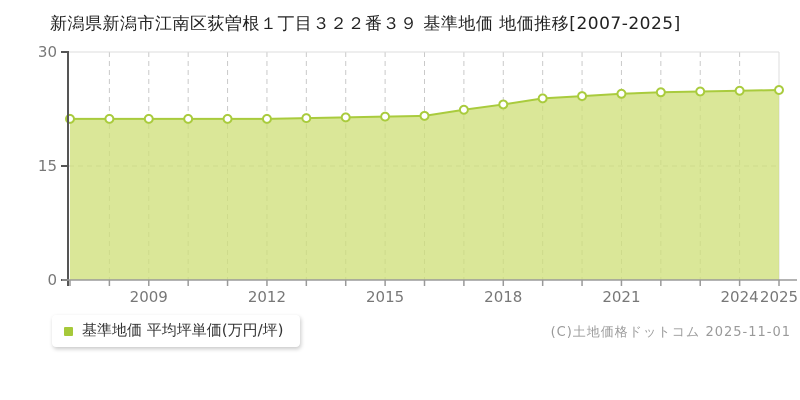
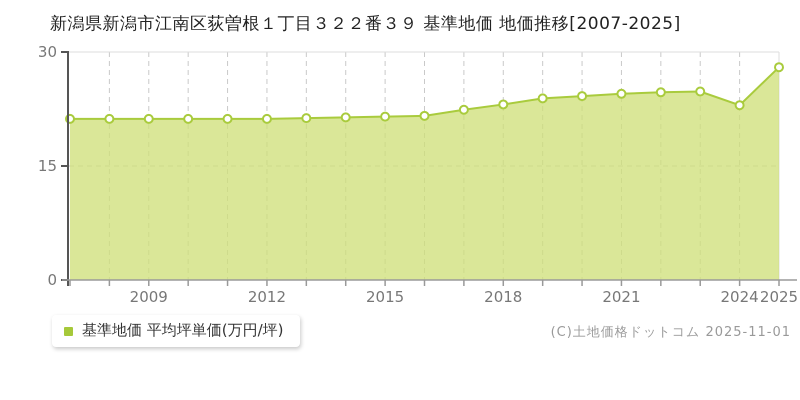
2024: 25 -> 23
2025: 25 -> 28
